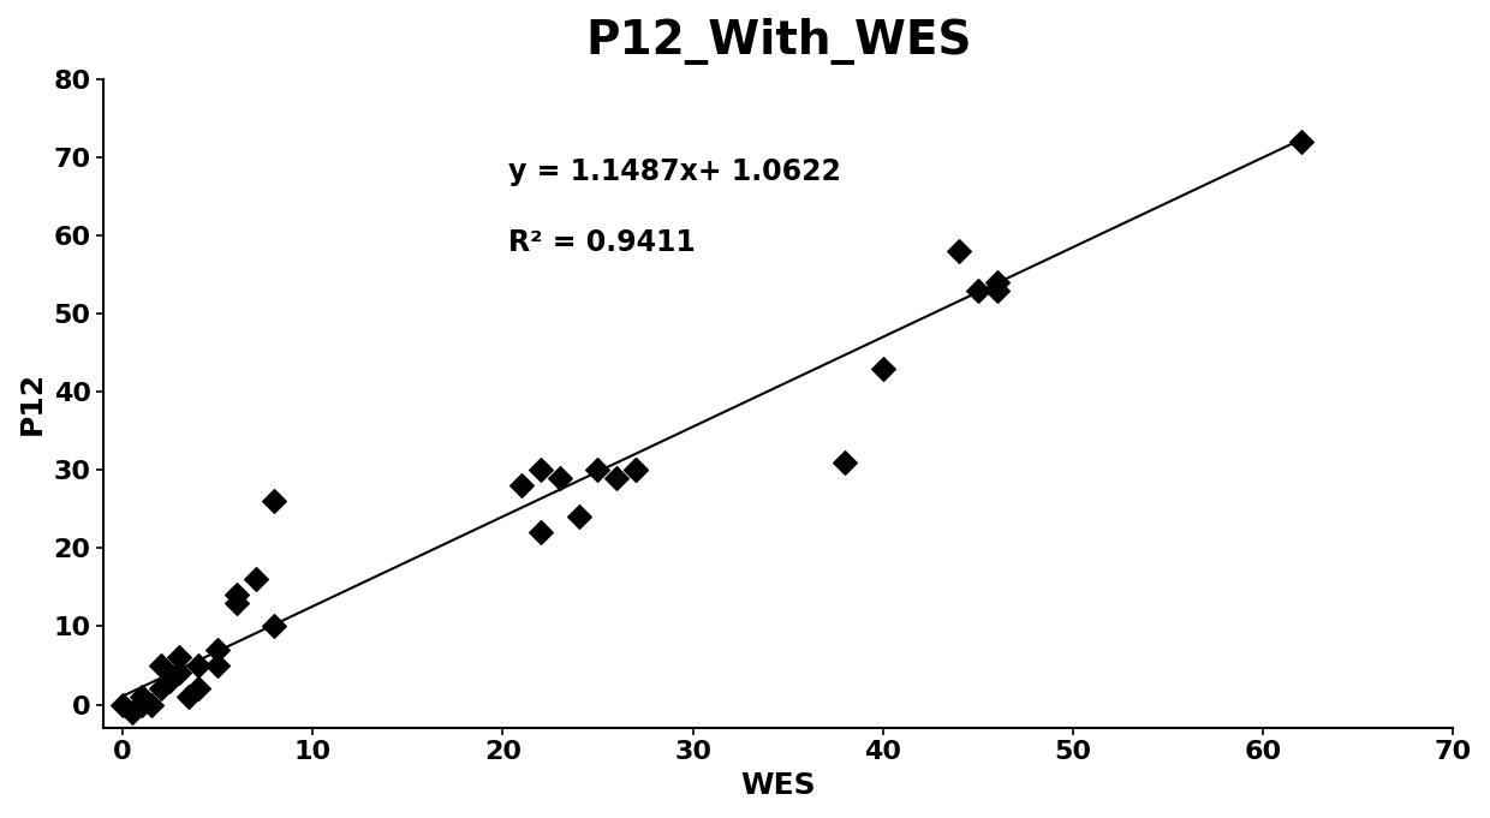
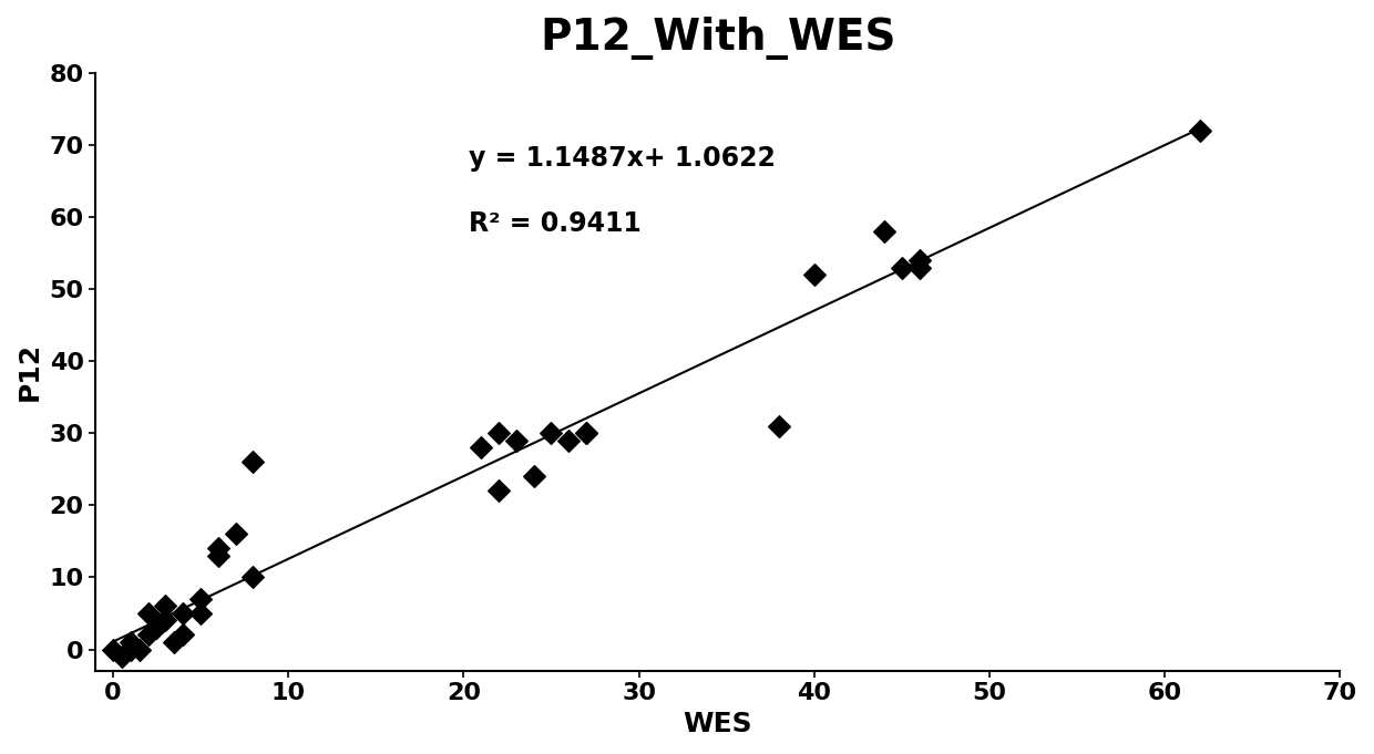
40: 43 -> 52
